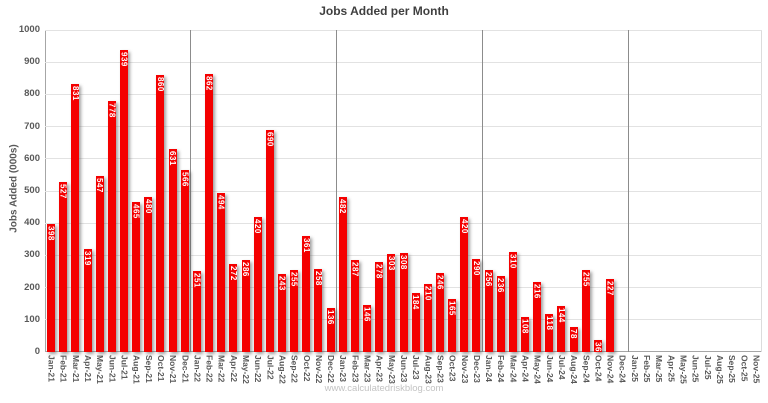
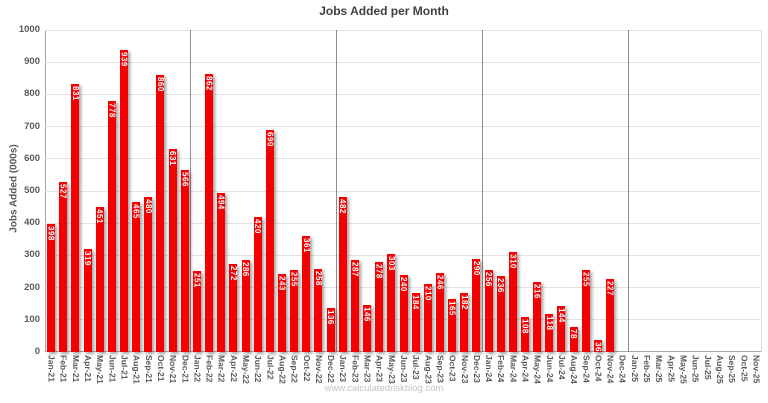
May-21: 547 -> 451
Jun-23: 308 -> 240
Nov-23: 420 -> 182
